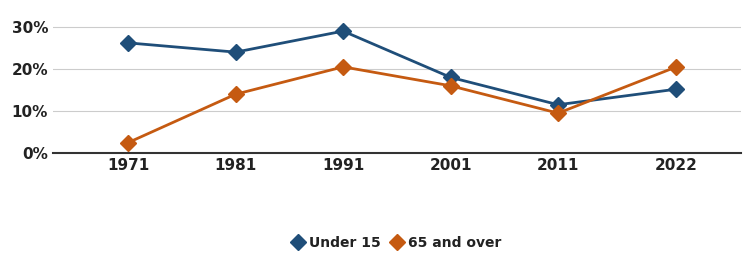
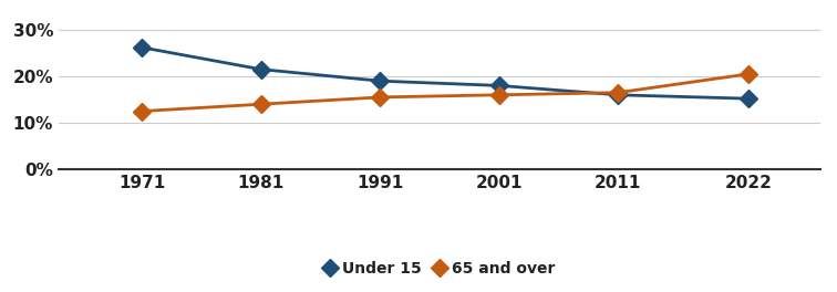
65 and over/1971: 2.5% -> 12.5%
Under 15/1981: 24.0% -> 21.5%
Under 15/1991: 29.0% -> 19.0%
65 and over/1991: 20.5% -> 15.5%
Under 15/2011: 11.5% -> 16.0%
65 and over/2011: 9.5% -> 16.5%
